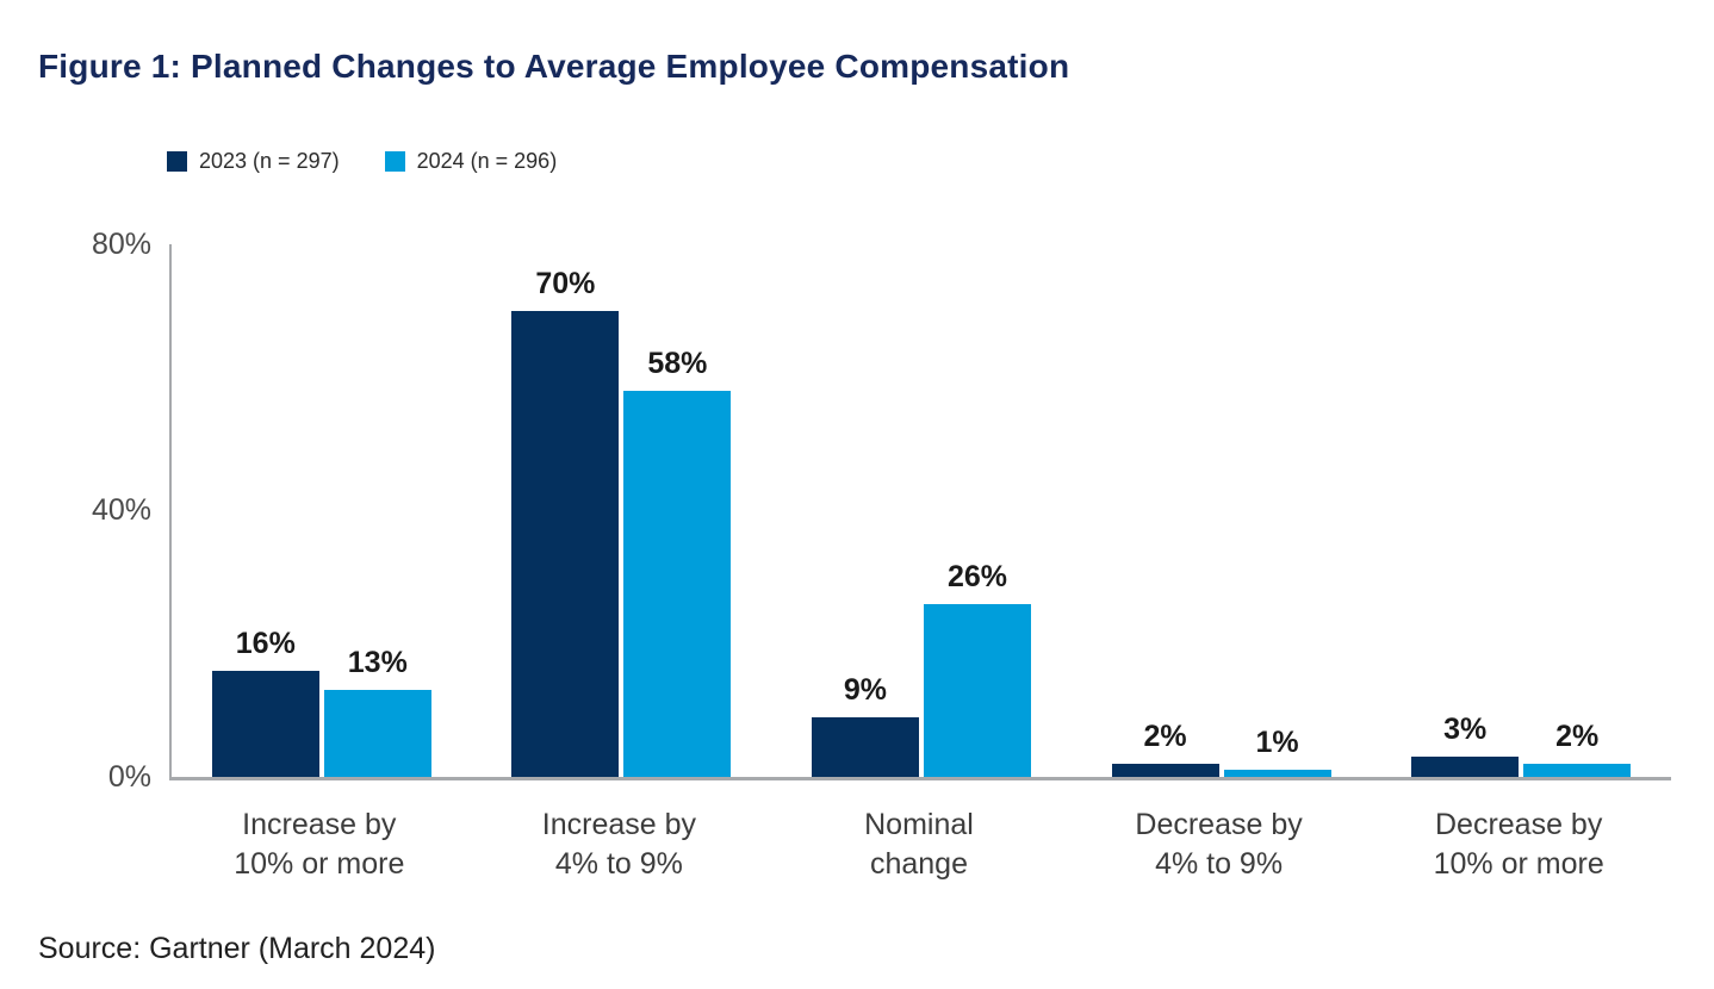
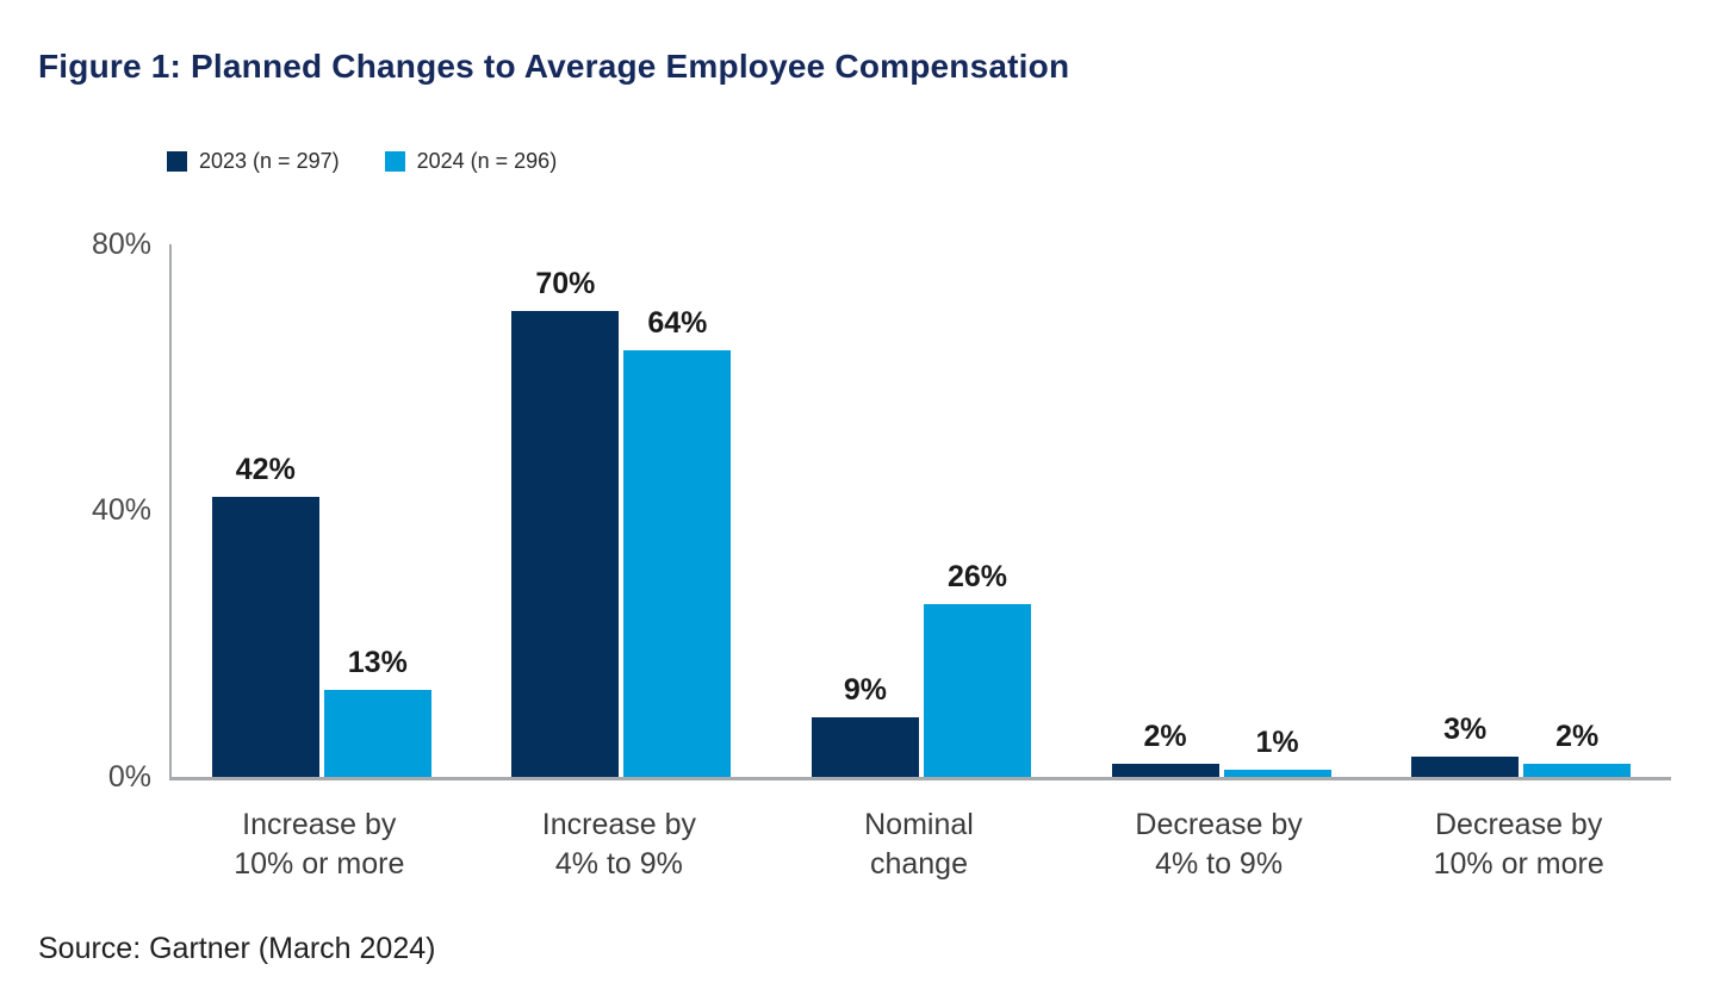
2023 (n = 297)/Increase by 10% or more: 16% -> 42%
2024 (n = 296)/Increase by 4% to 9%: 58% -> 64%
